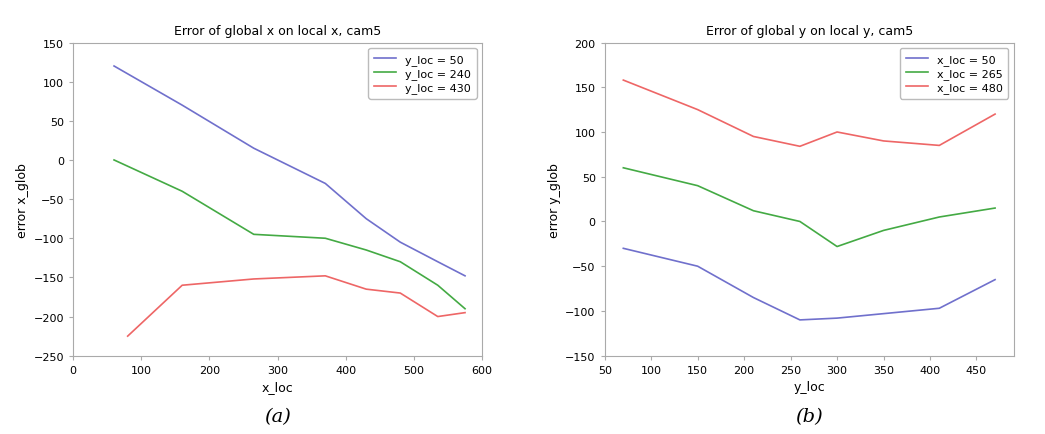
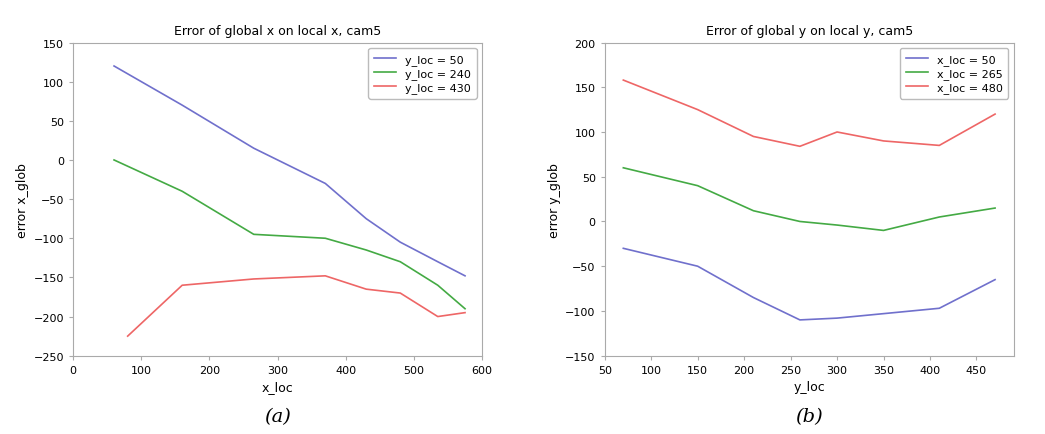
Error of global y on local y, cam5/x_loc = 265/300: -28 -> -4
